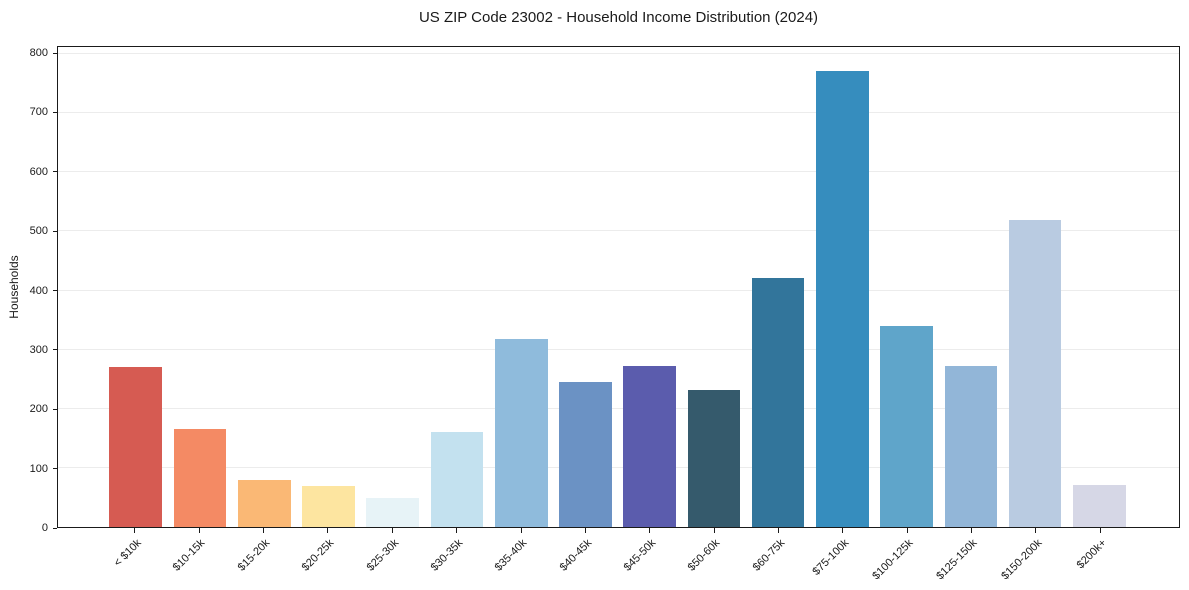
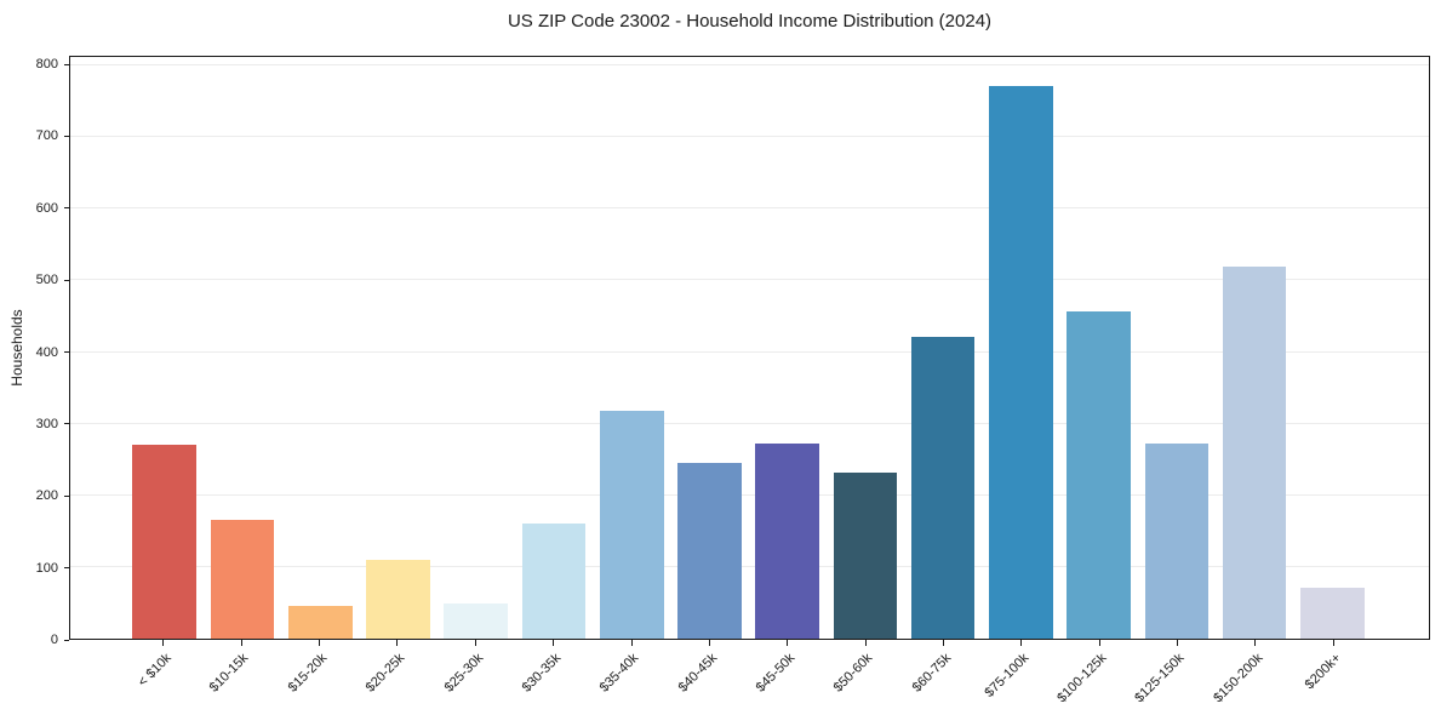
$15-20k: 80 -> 50
$20-25k: 70 -> 110
$100-125k: 340 -> 460
